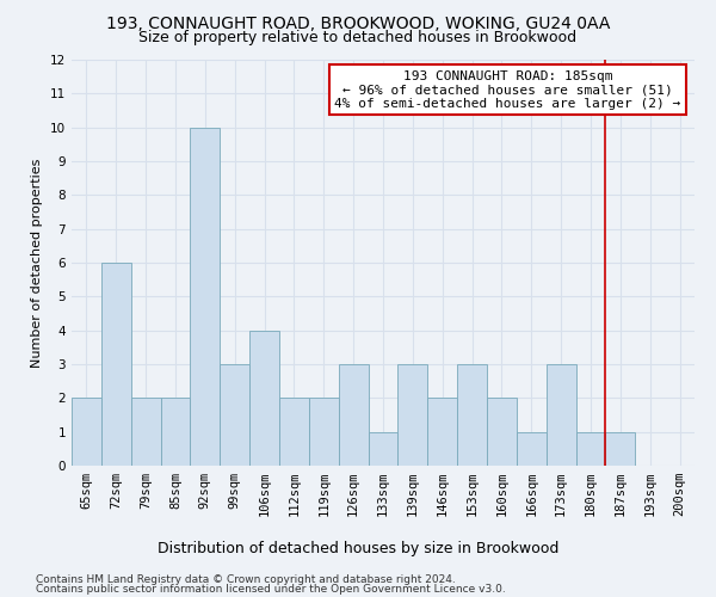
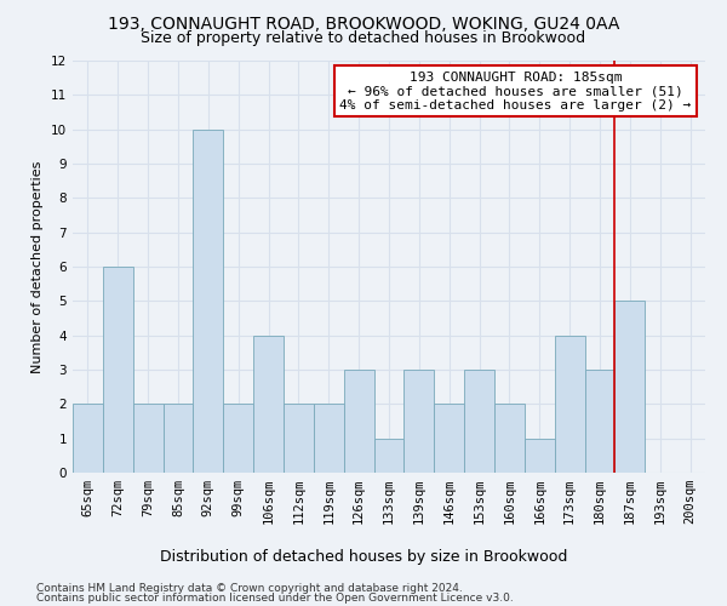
99sqm: 3 -> 2
173sqm: 3 -> 4
180sqm: 1 -> 3
187sqm: 1 -> 5
